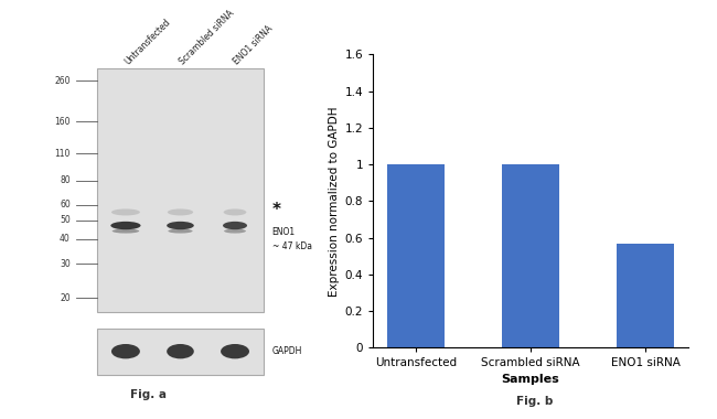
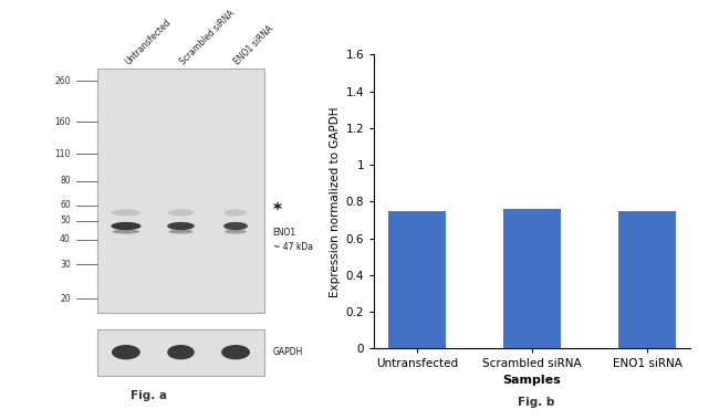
Untransfected: 1.00 -> 0.75
Scrambled siRNA: 1.00 -> 0.76
ENO1 siRNA: 0.57 -> 0.75
